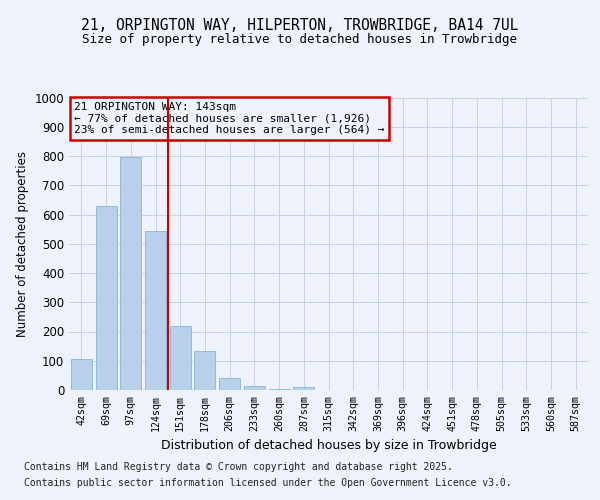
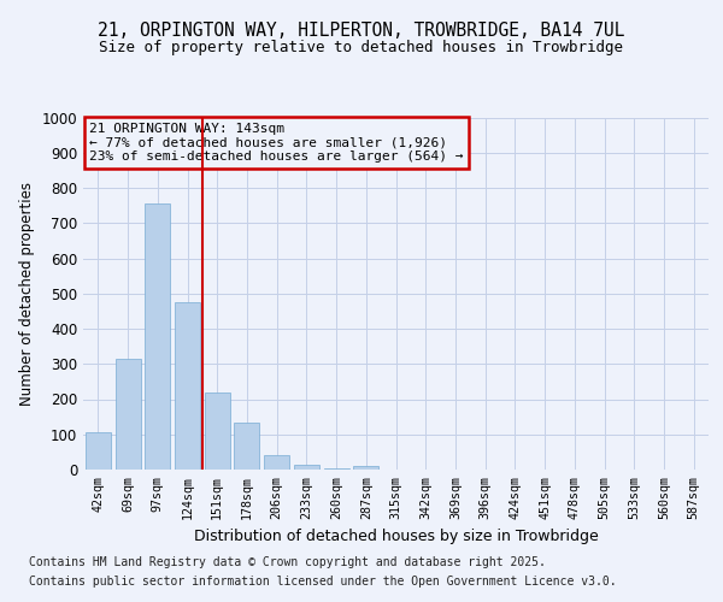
69sqm: 630 -> 315
97sqm: 795 -> 755
124sqm: 545 -> 475
